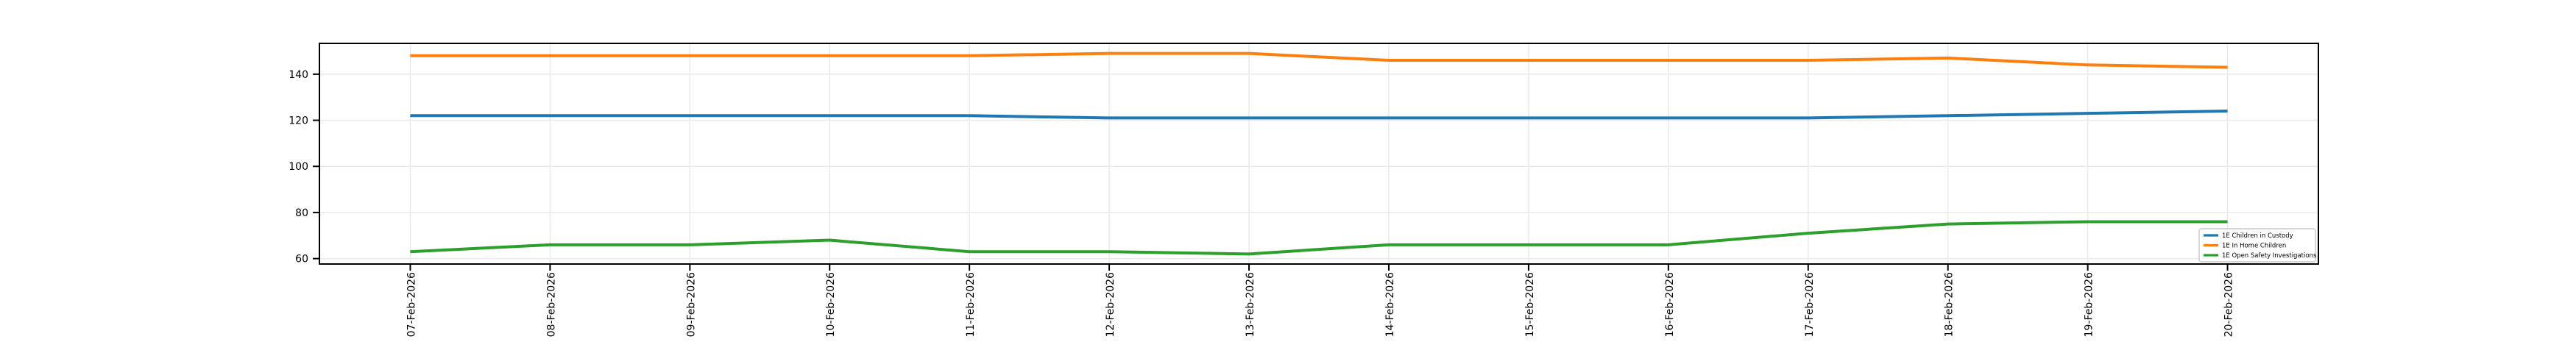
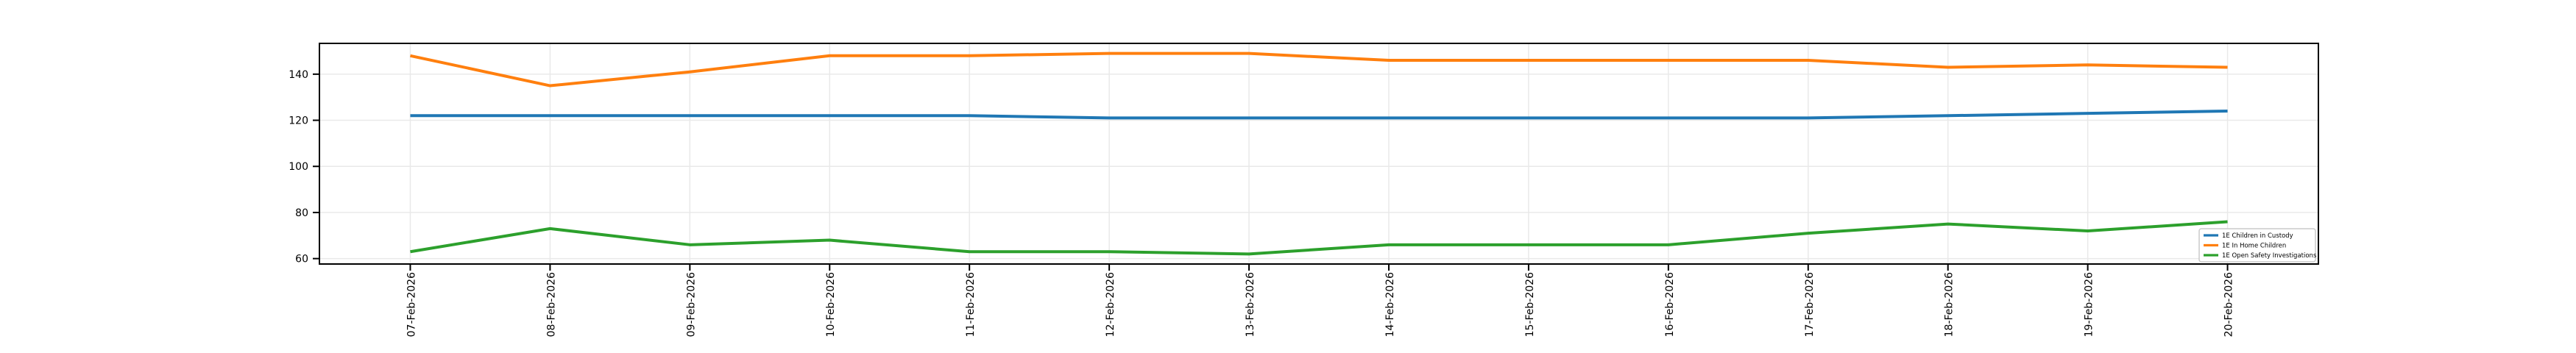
1E In Home Children/08-Feb-2026: 148 -> 135
1E Open Safety Investigations/08-Feb-2026: 66 -> 73
1E In Home Children/09-Feb-2026: 148 -> 141
1E In Home Children/18-Feb-2026: 147 -> 143
1E Open Safety Investigations/19-Feb-2026: 76 -> 72
